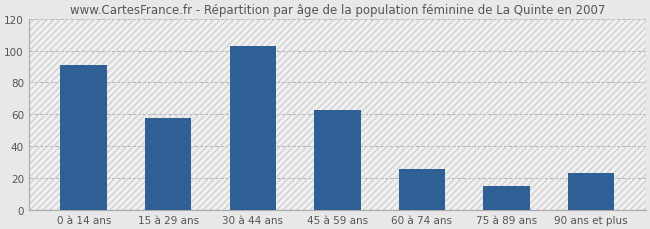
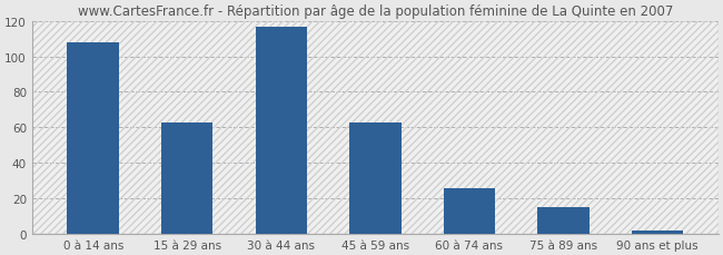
0 à 14 ans: 91 -> 108
15 à 29 ans: 58 -> 63
30 à 44 ans: 103 -> 117
90 ans et plus: 23 -> 2
